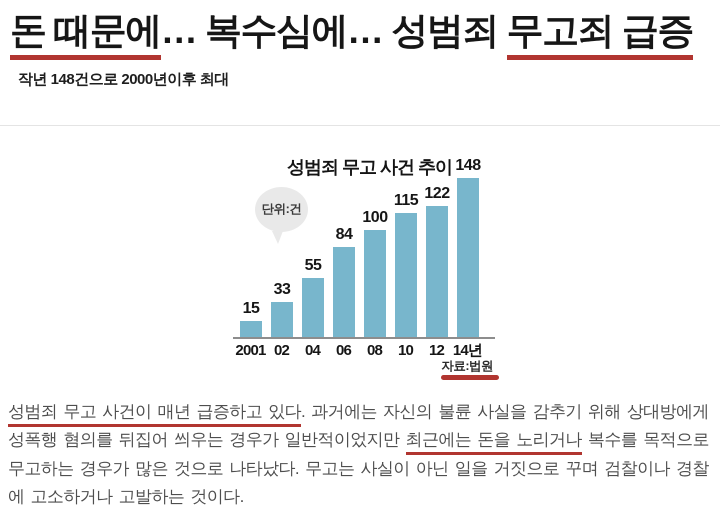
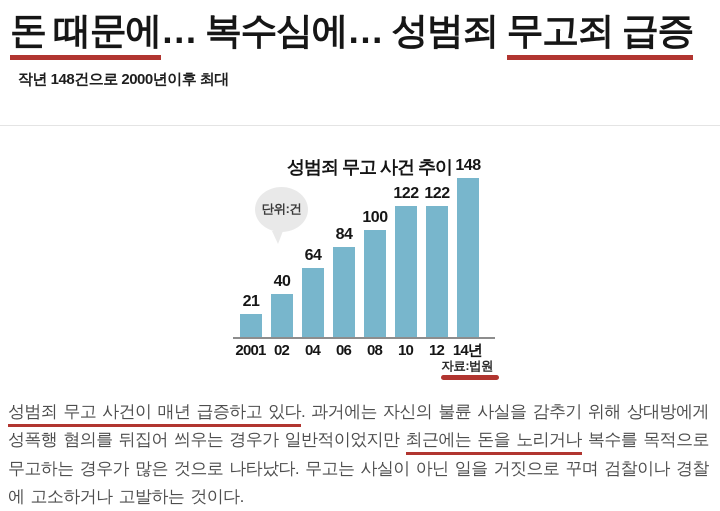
2001: 15 -> 21
02: 33 -> 40
04: 55 -> 64
10: 115 -> 122
